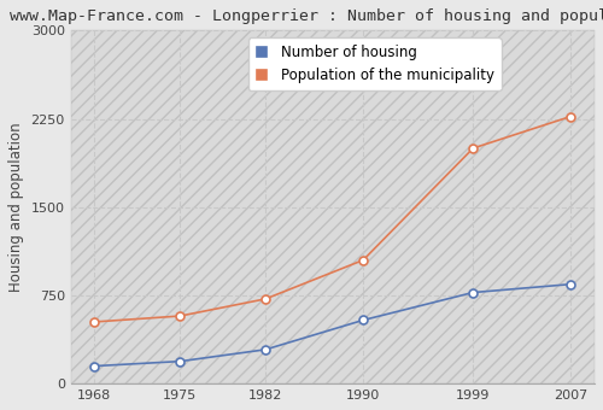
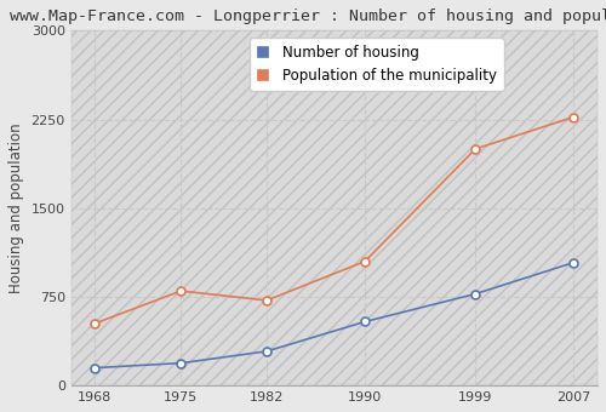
Population of the municipality/1975: 580 -> 800
Number of housing/2007: 840 -> 1040
